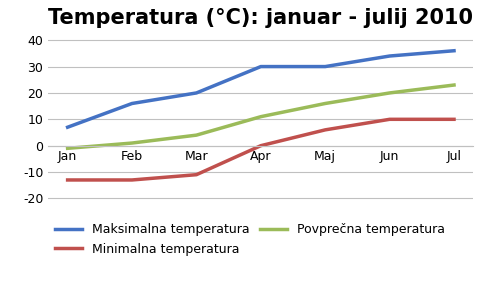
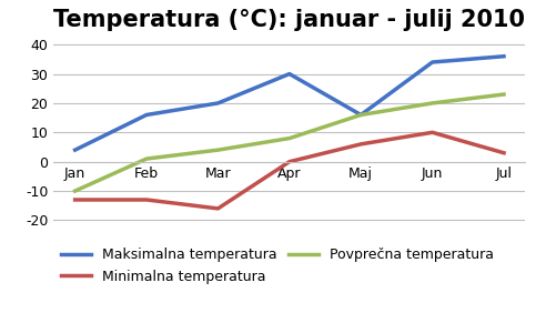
Maksimalna temperatura/Jan: 7 -> 4
Povprečna temperatura/Jan: -1 -> -10
Minimalna temperatura/Mar: -11 -> -16
Povprečna temperatura/Apr: 11 -> 8
Maksimalna temperatura/Maj: 30 -> 16
Minimalna temperatura/Jul: 10 -> 3
